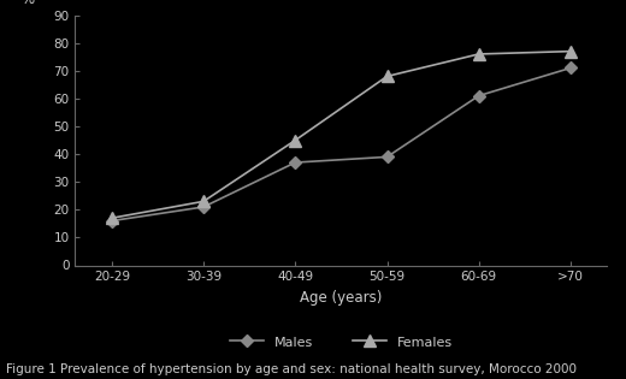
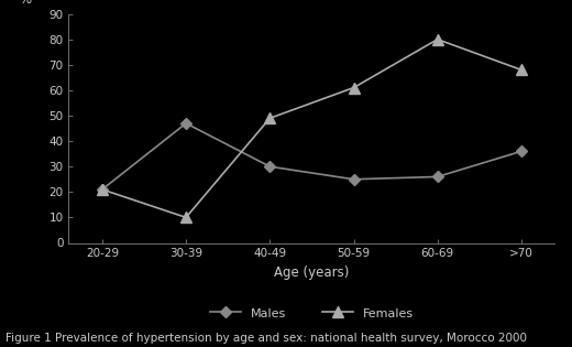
Males/20-29: 16 -> 21
Females/20-29: 17 -> 21
Males/30-39: 21 -> 47
Females/30-39: 23 -> 10
Males/40-49: 37 -> 30
Females/40-49: 45 -> 49
Males/50-59: 39 -> 25
Females/50-59: 68 -> 61
Males/60-69: 61 -> 26
Females/60-69: 76 -> 80
Males/>70: 71 -> 36
Females/>70: 77 -> 68
